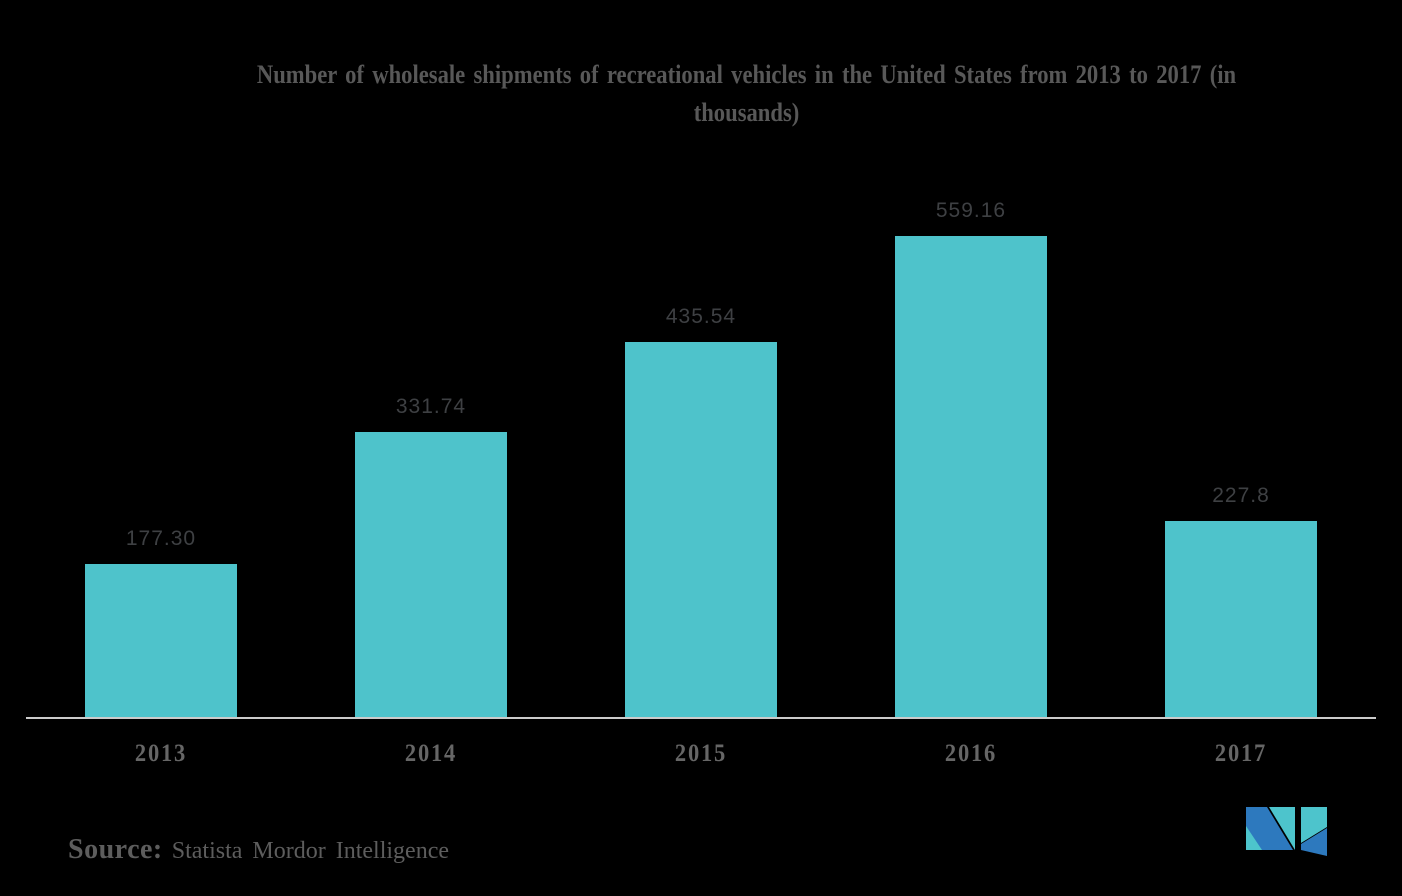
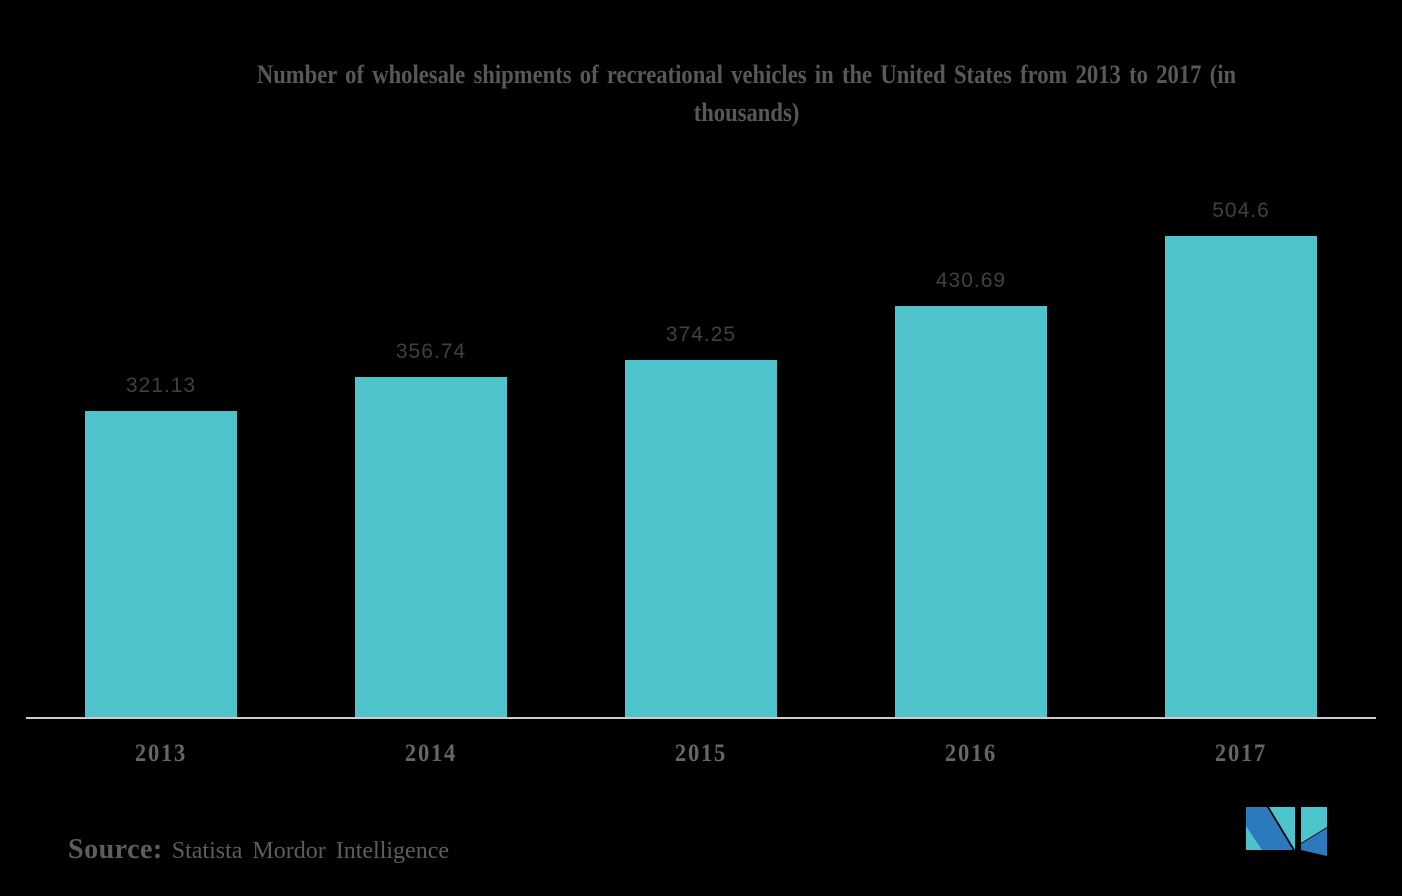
2013: 177.30 -> 321.13
2014: 331.74 -> 356.74
2015: 435.54 -> 374.25
2016: 559.16 -> 430.69
2017: 227.8 -> 504.6
